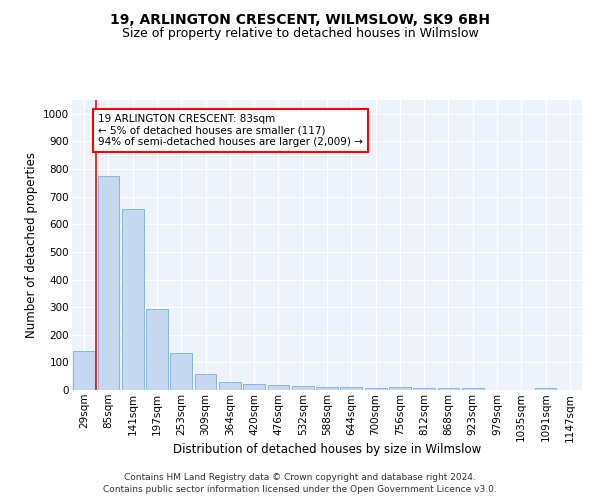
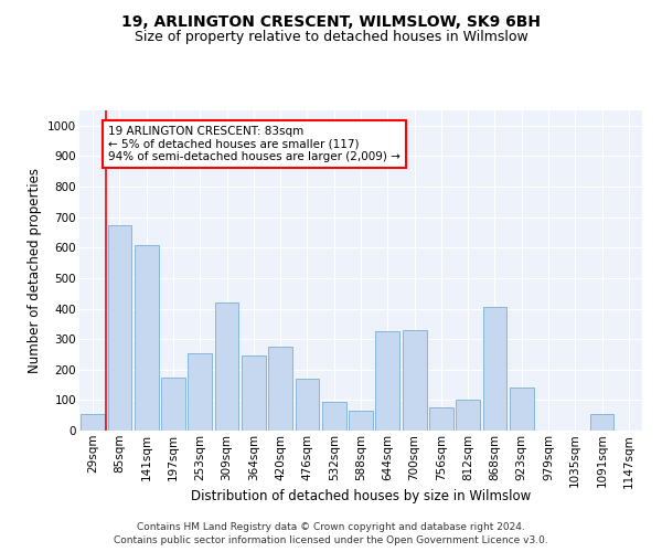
29sqm: 140 -> 55
85sqm: 775 -> 675
141sqm: 655 -> 610
197sqm: 295 -> 175
253sqm: 135 -> 255
309sqm: 58 -> 420
364sqm: 30 -> 245
420sqm: 20 -> 275
476sqm: 18 -> 170
532sqm: 13 -> 95
588sqm: 10 -> 65
644sqm: 10 -> 325
700sqm: 8 -> 330
756sqm: 10 -> 75
812sqm: 8 -> 100
868sqm: 8 -> 405
923sqm: 8 -> 140
1091sqm: 8 -> 55
